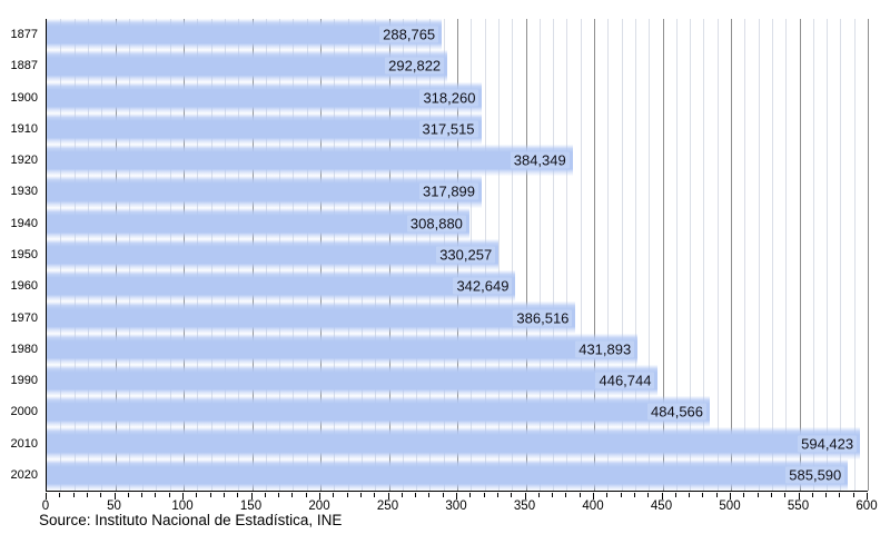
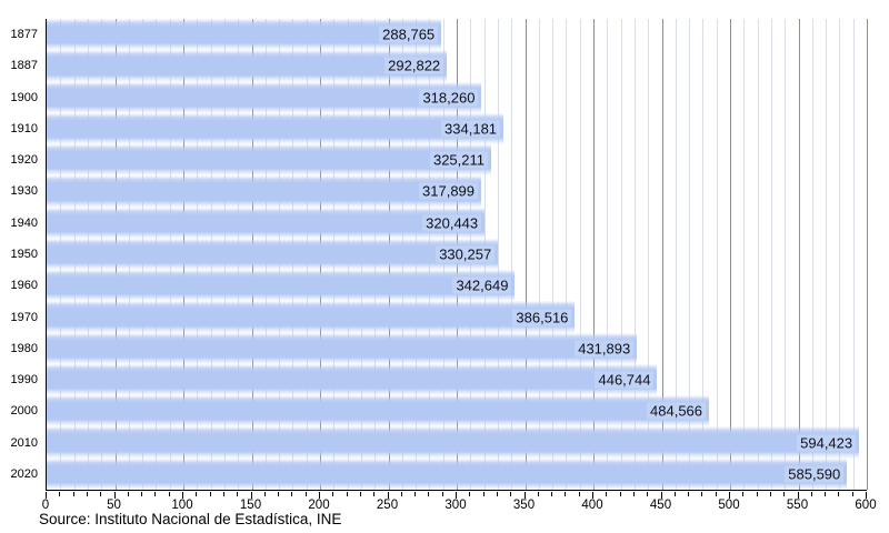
1910: 317,515 -> 334,181
1920: 384,349 -> 325,211
1940: 308,880 -> 320,443
